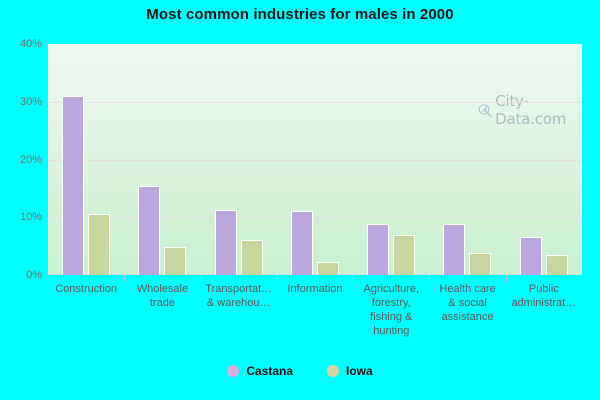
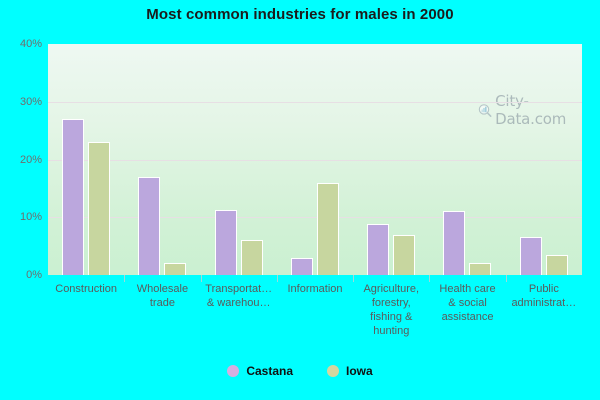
Castana/Construction: 31% -> 27%
Iowa/Construction: 11% -> 23%
Castana/Wholesale trade: 16% -> 17%
Iowa/Wholesale trade: 5% -> 2%
Castana/Information: 11% -> 3%
Iowa/Information: 2% -> 16%
Castana/Health care & social assistance: 9% -> 11%
Iowa/Health care & social assistance: 4% -> 2%
